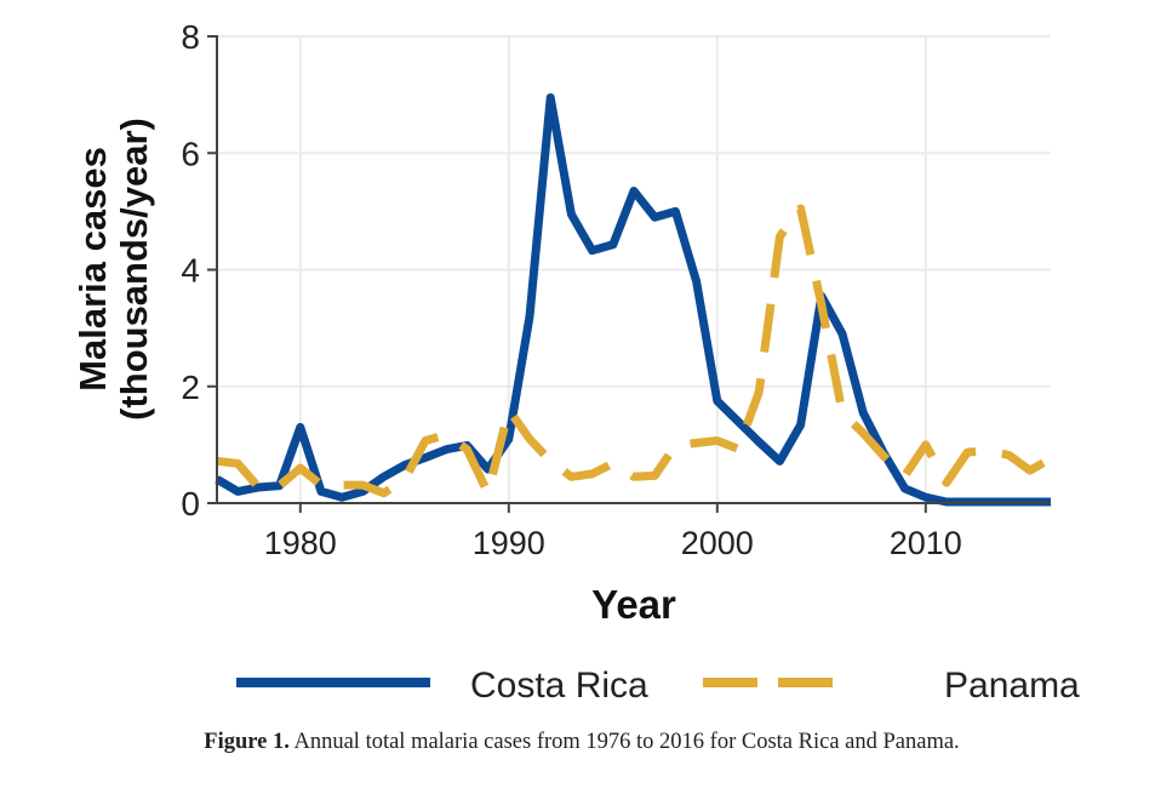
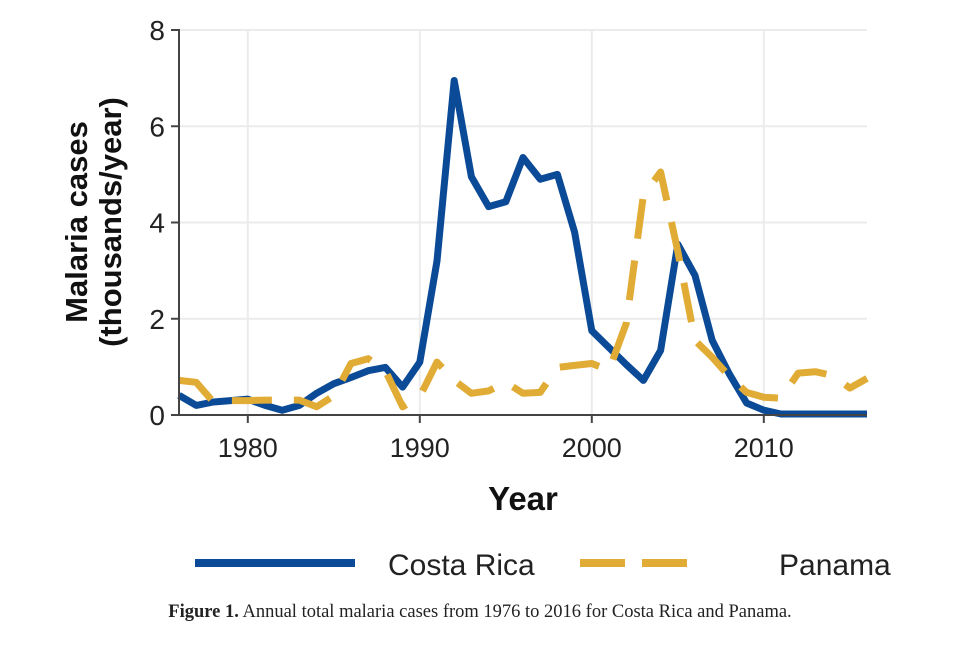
Costa Rica/1980: 1.3 -> 0.3
Panama/1980: 0.6 -> 0.3
Panama/1990: 1.6 -> 0.4
Panama/2010: 1.0 -> 0.4
